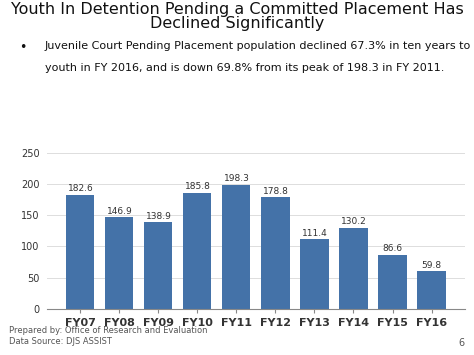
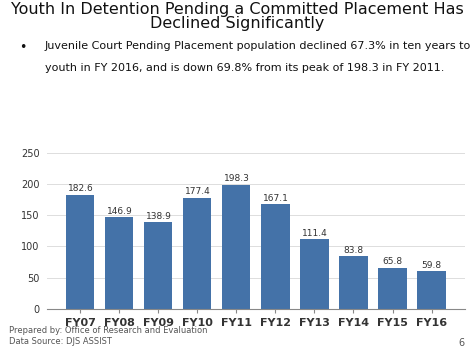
FY10: 185.8 -> 177.4
FY12: 178.8 -> 167.1
FY14: 130.2 -> 83.8
FY15: 86.6 -> 65.8
